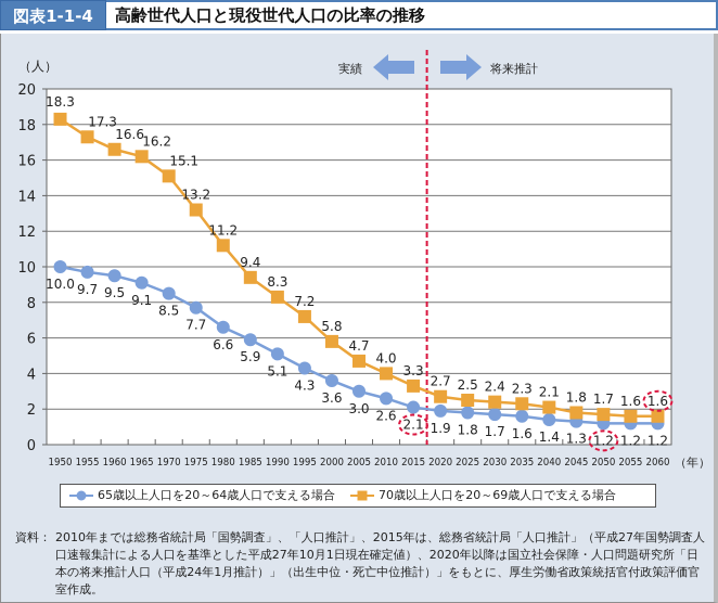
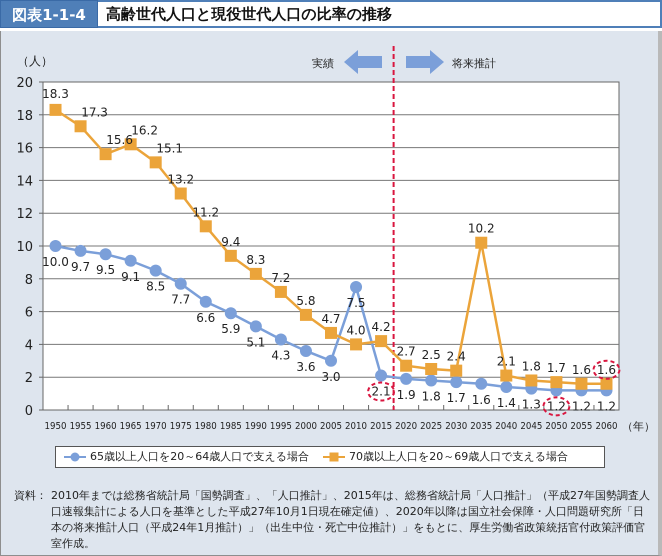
70歳以上人口を20～69歳人口で支える場合/1960: 16.6 -> 15.6
65歳以上人口を20～64歳人口で支える場合/2010: 2.6 -> 7.5
70歳以上人口を20～69歳人口で支える場合/2015: 3.3 -> 4.2
70歳以上人口を20～69歳人口で支える場合/2035: 2.3 -> 10.2
